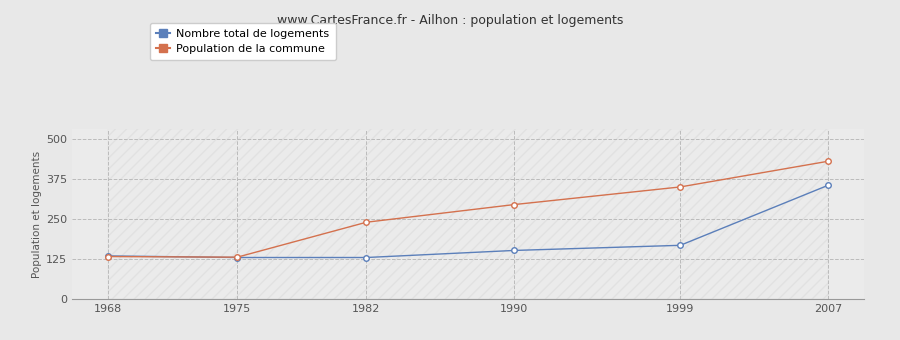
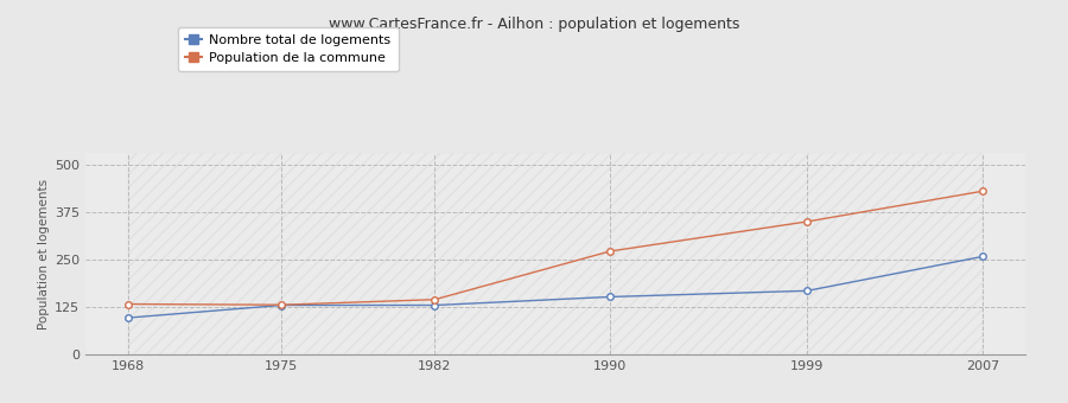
Nombre total de logements/1968: 135 -> 97
Population de la commune/1982: 240 -> 145
Population de la commune/1990: 295 -> 272
Nombre total de logements/2007: 355 -> 258
